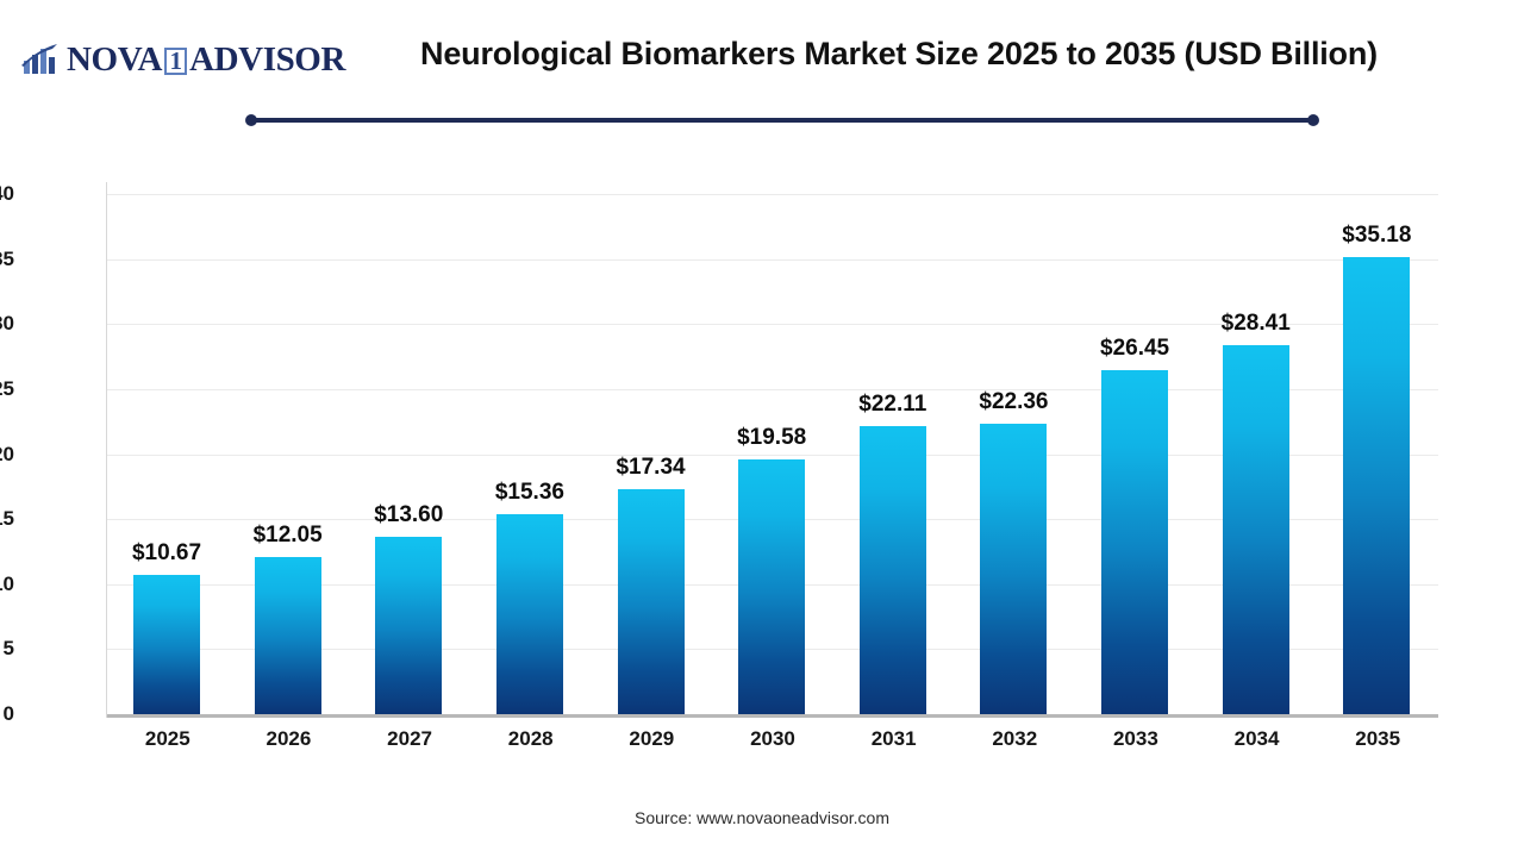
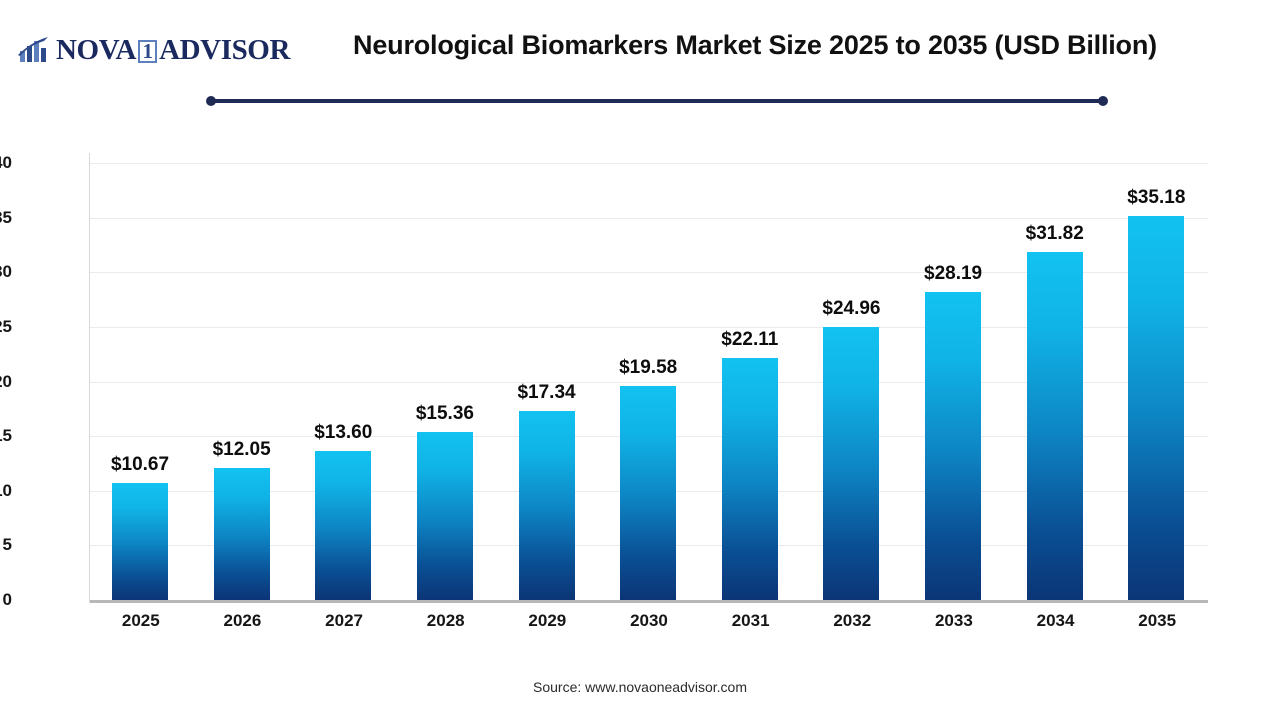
2032: $22.36 -> $24.96
2033: $26.45 -> $28.19
2034: $28.41 -> $31.82
